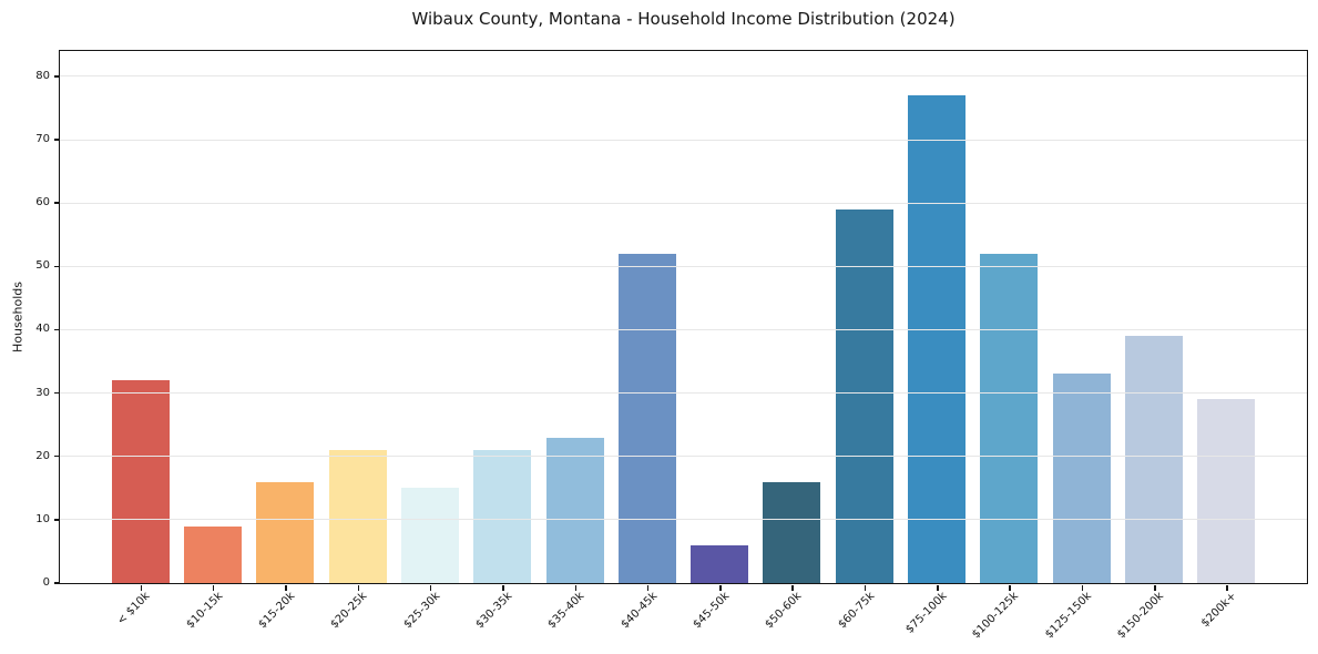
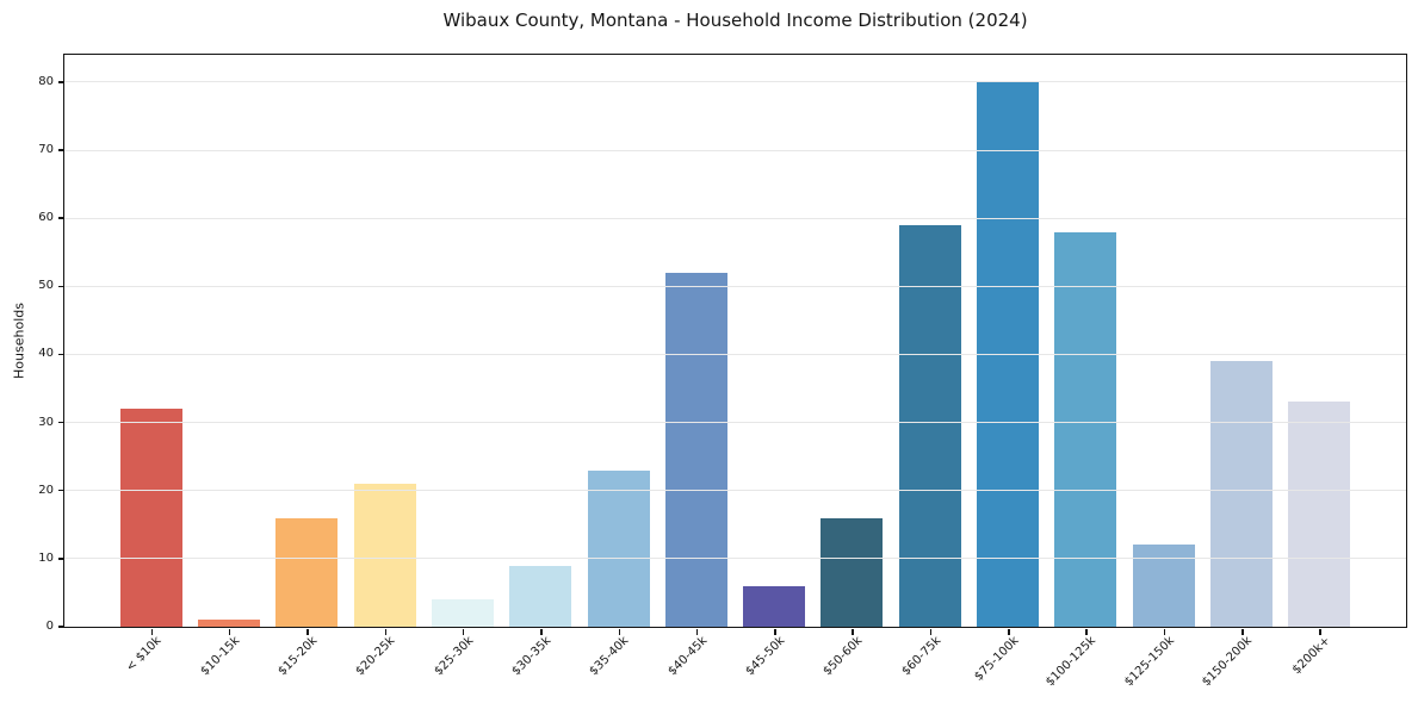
$10-15k: 9 -> 1
$25-30k: 15 -> 4
$30-35k: 21 -> 9
$75-100k: 77 -> 80
$100-125k: 52 -> 58
$125-150k: 33 -> 12
$200k+: 29 -> 33
